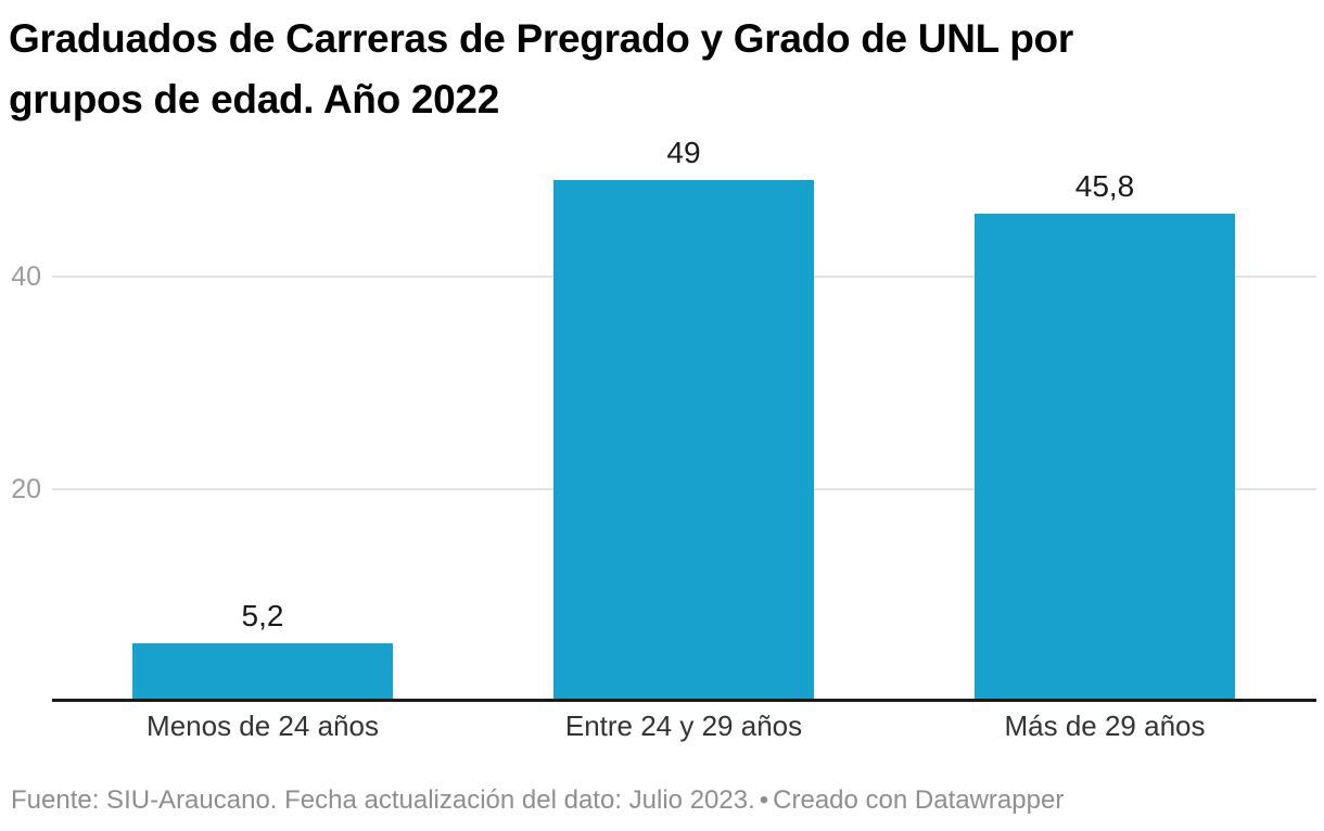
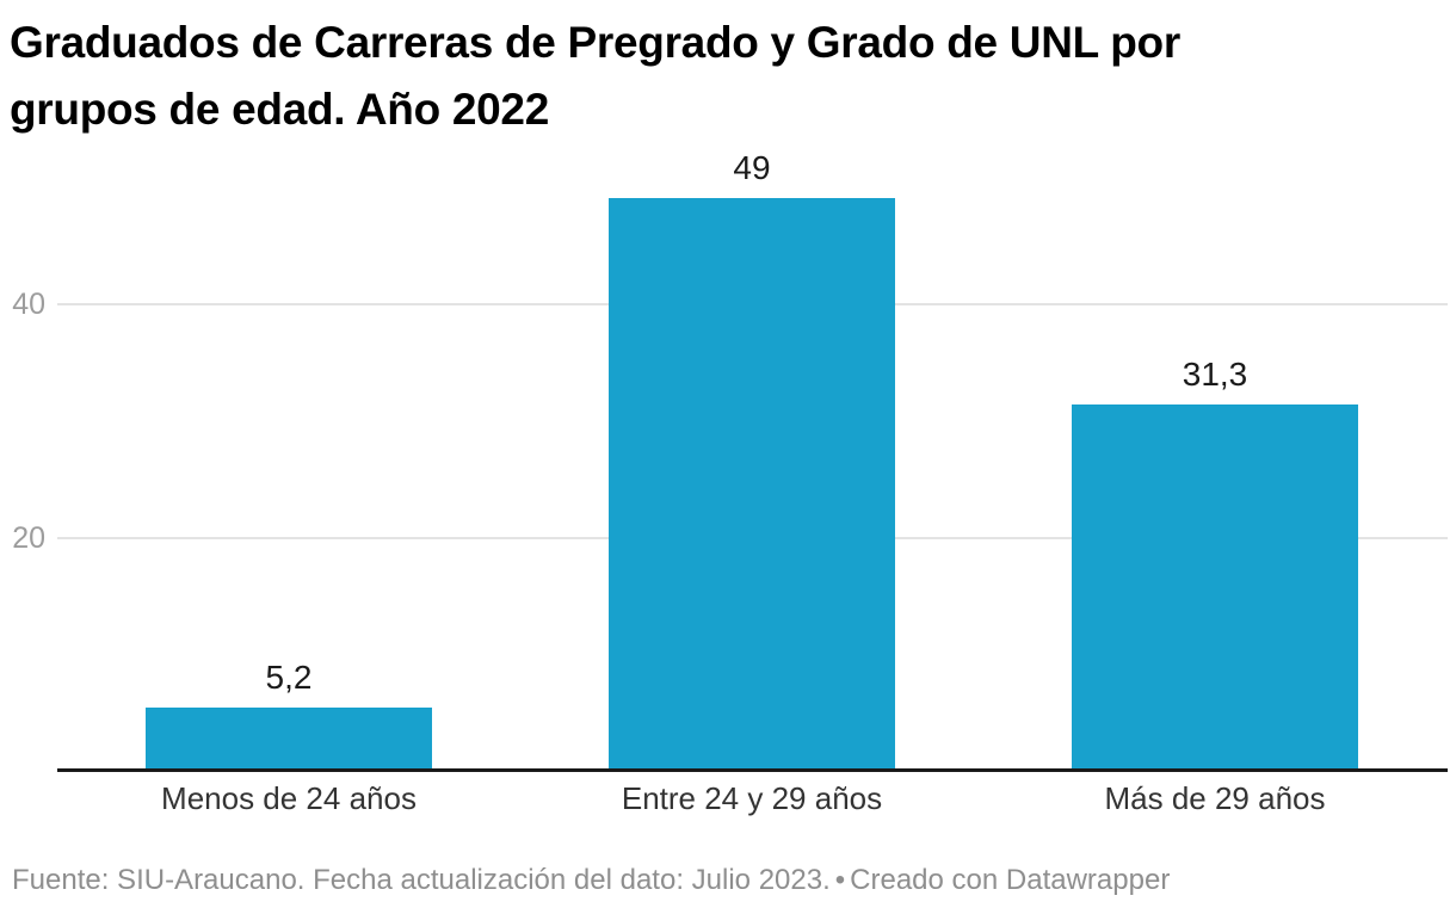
Más de 29 años: 45,8 -> 31,3
